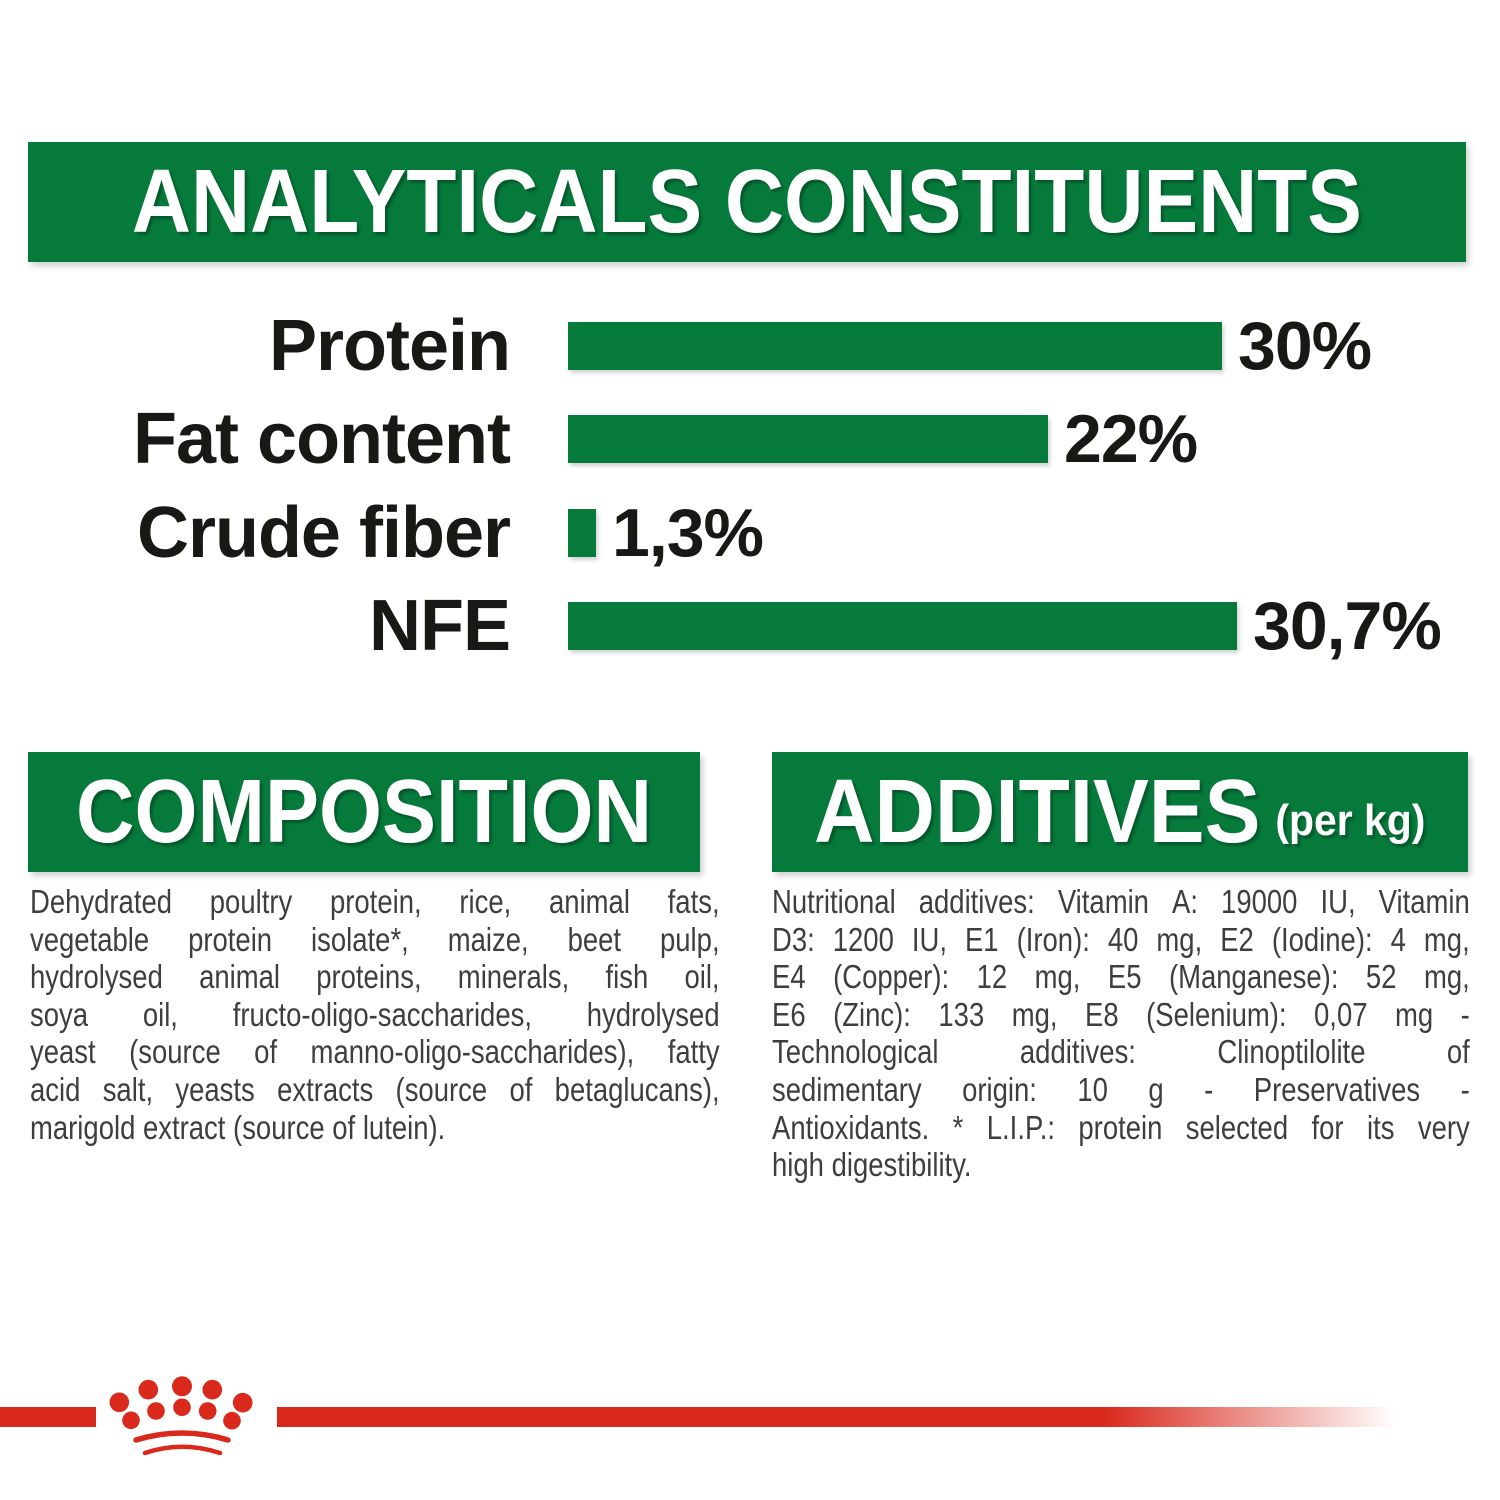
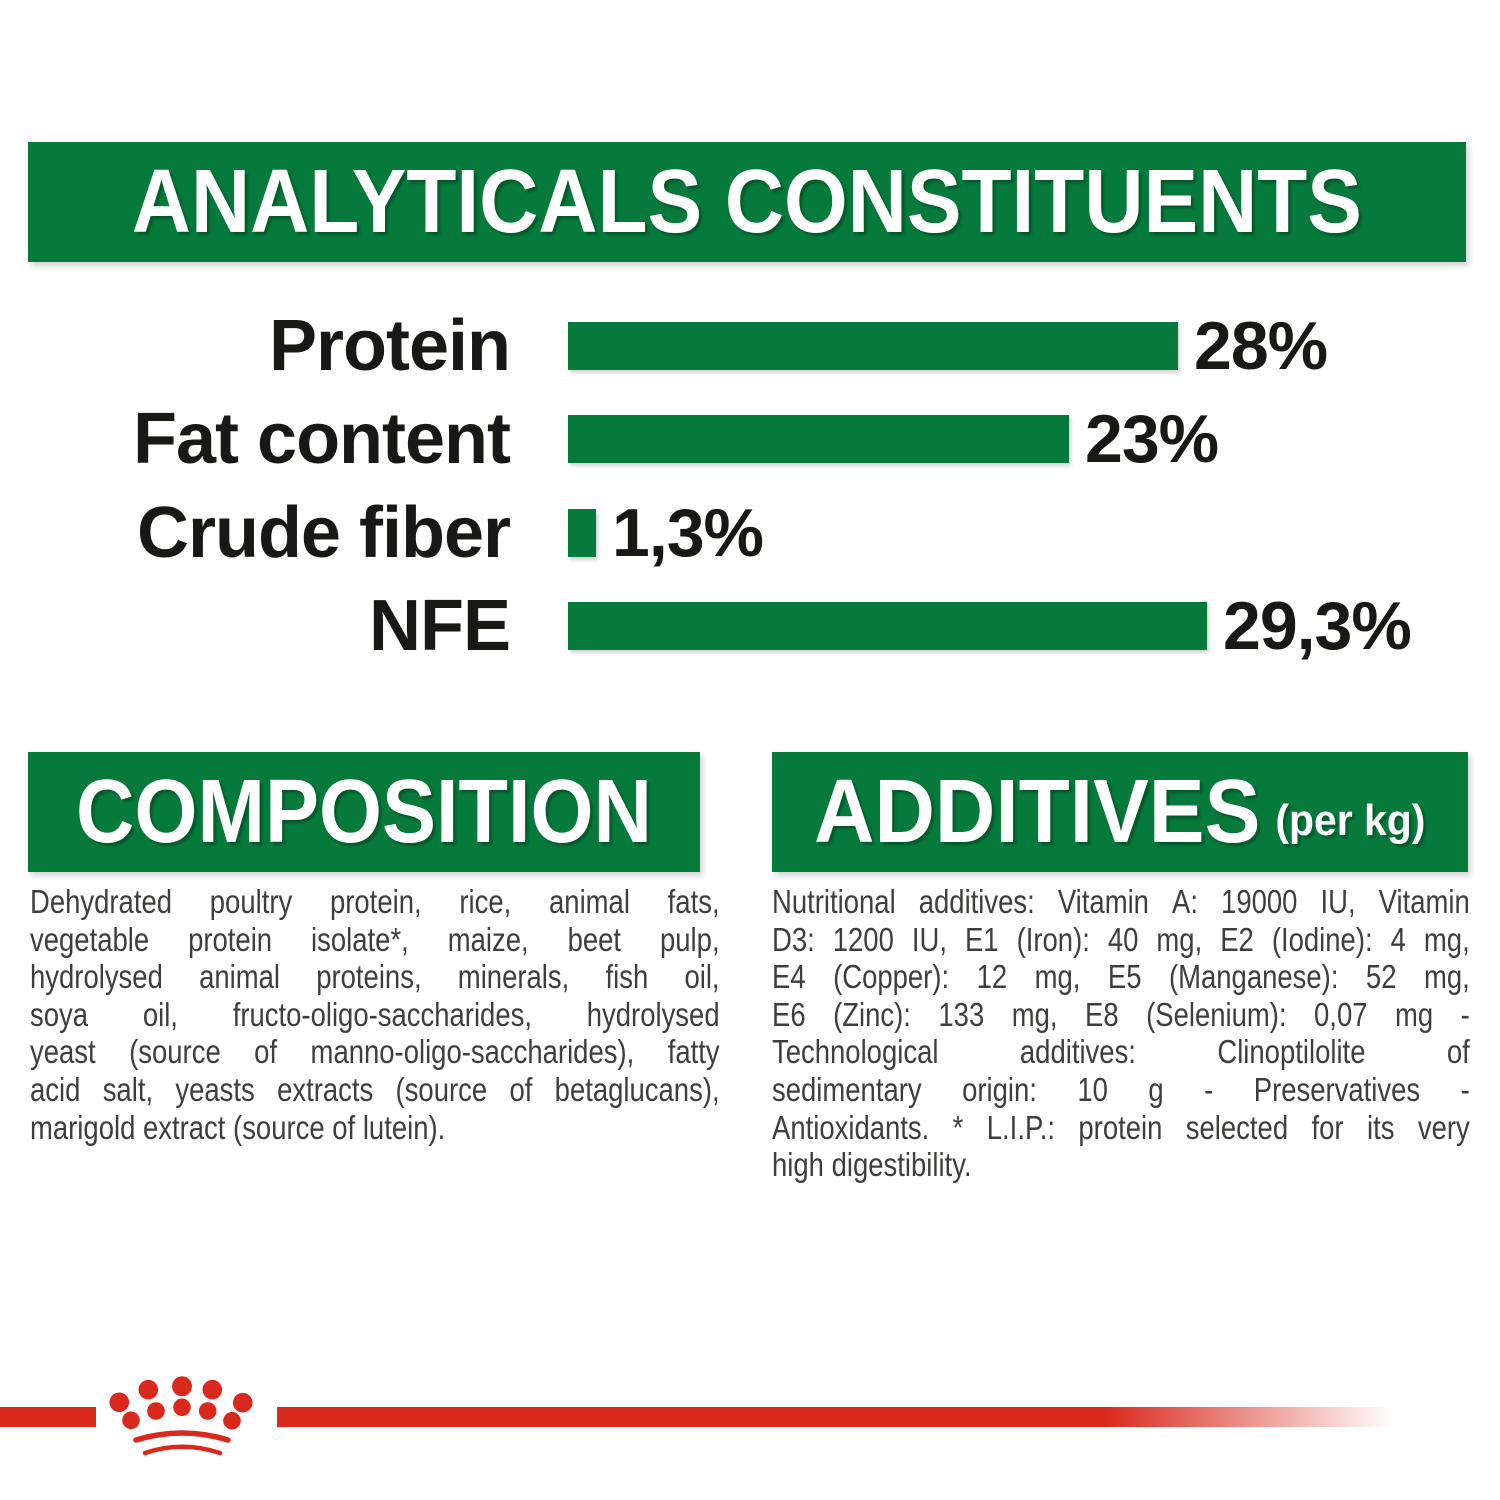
Protein: 30% -> 28%
Fat content: 22% -> 23%
NFE: 30,7% -> 29,3%
